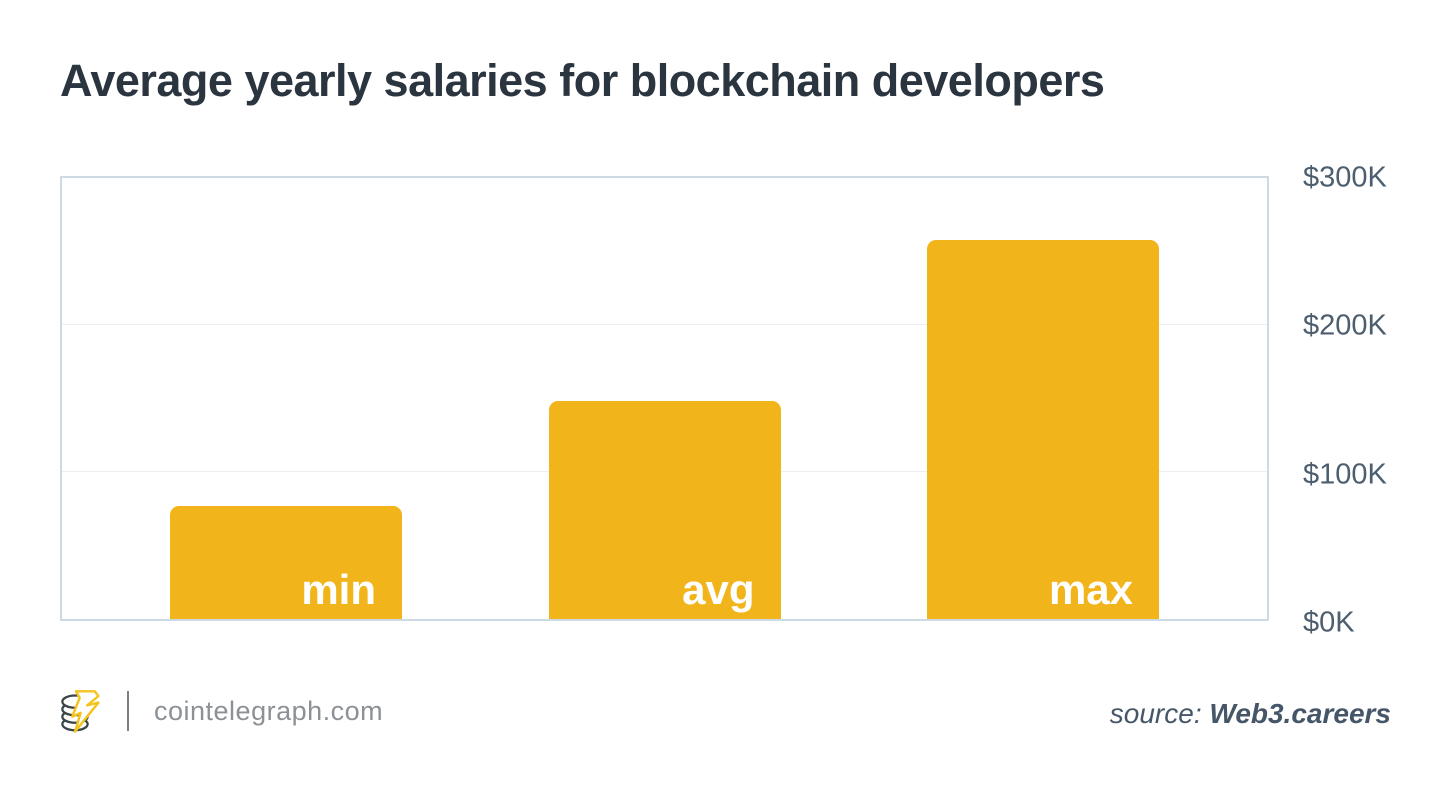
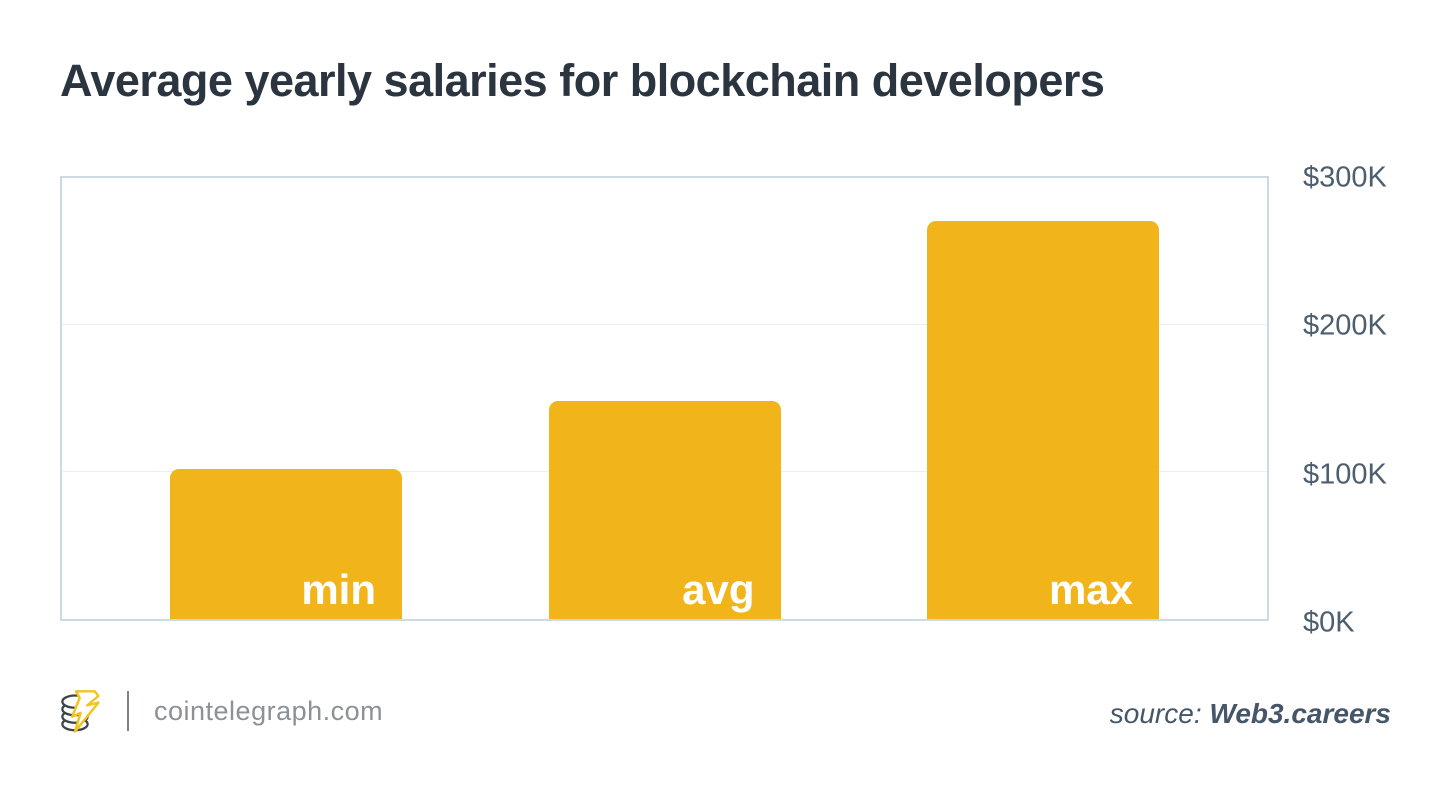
min: $77K -> $102K
max: $258K -> $271K
